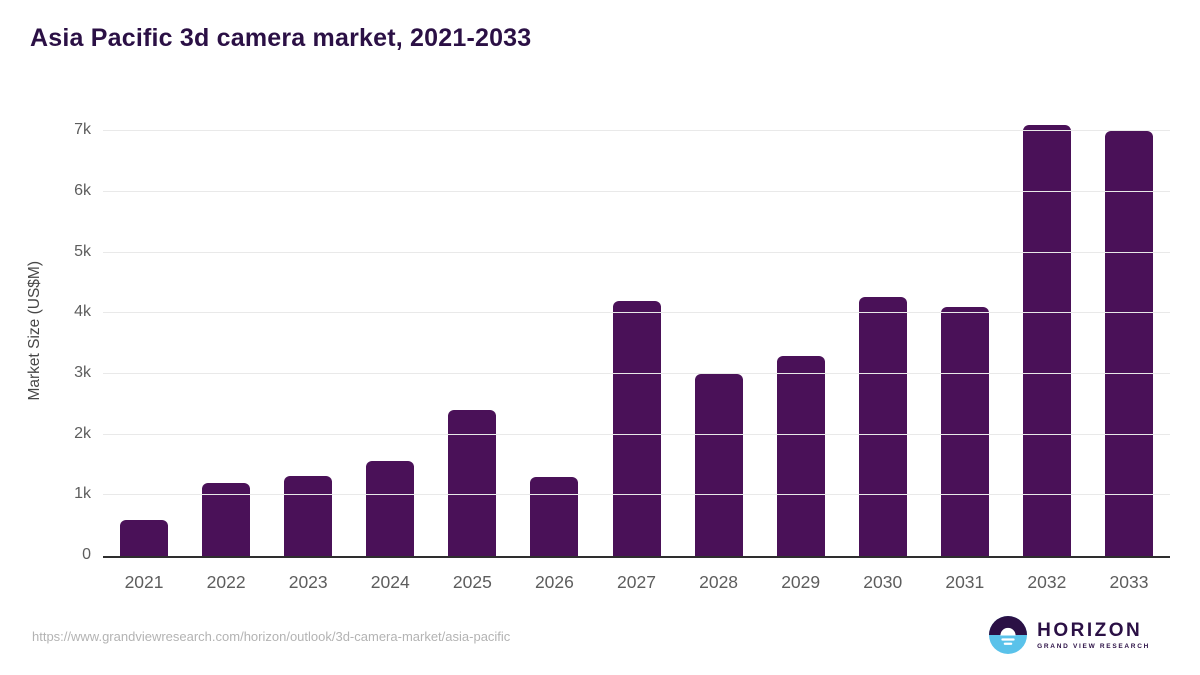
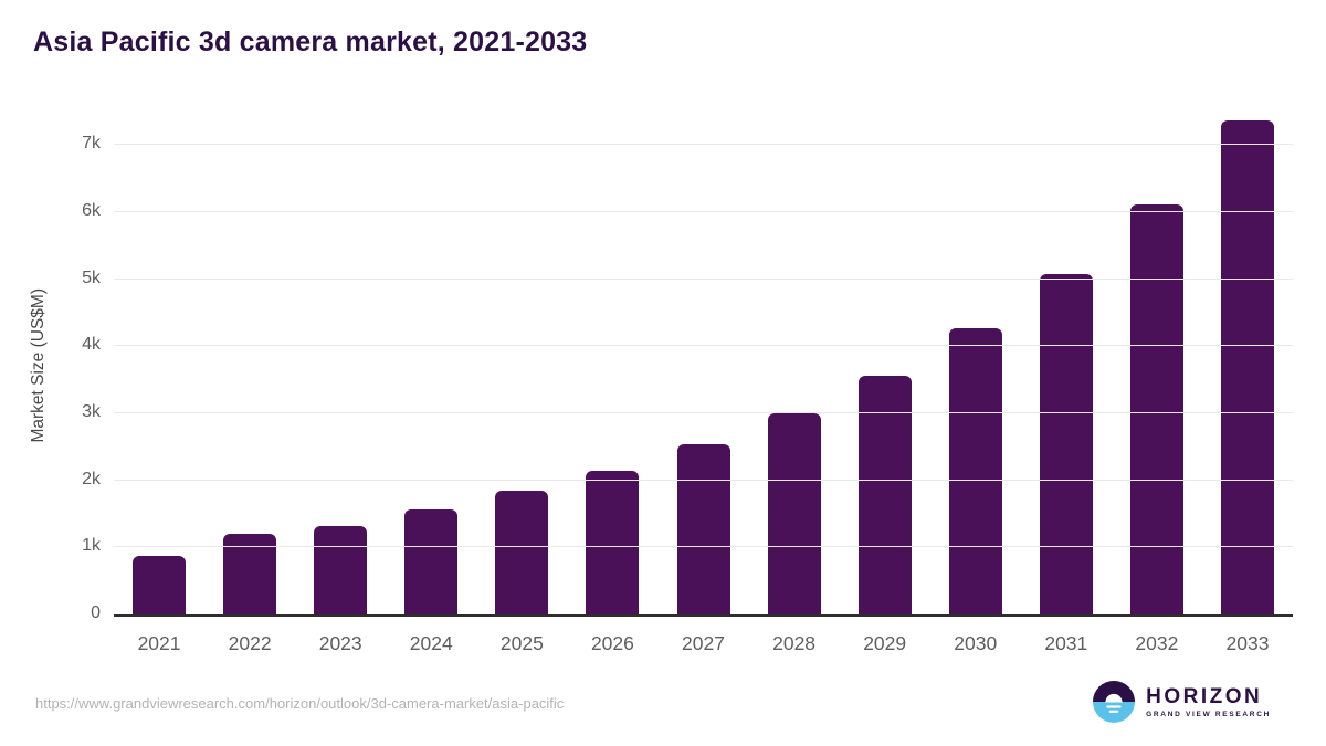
2021: 0.6k -> 0.9k
2025: 2.4k -> 1.8k
2026: 1.3k -> 2.2k
2027: 4.2k -> 2.5k
2029: 3.3k -> 3.6k
2031: 4.1k -> 5.1k
2032: 7.1k -> 6.1k
2033: 7.0k -> 7.4k
